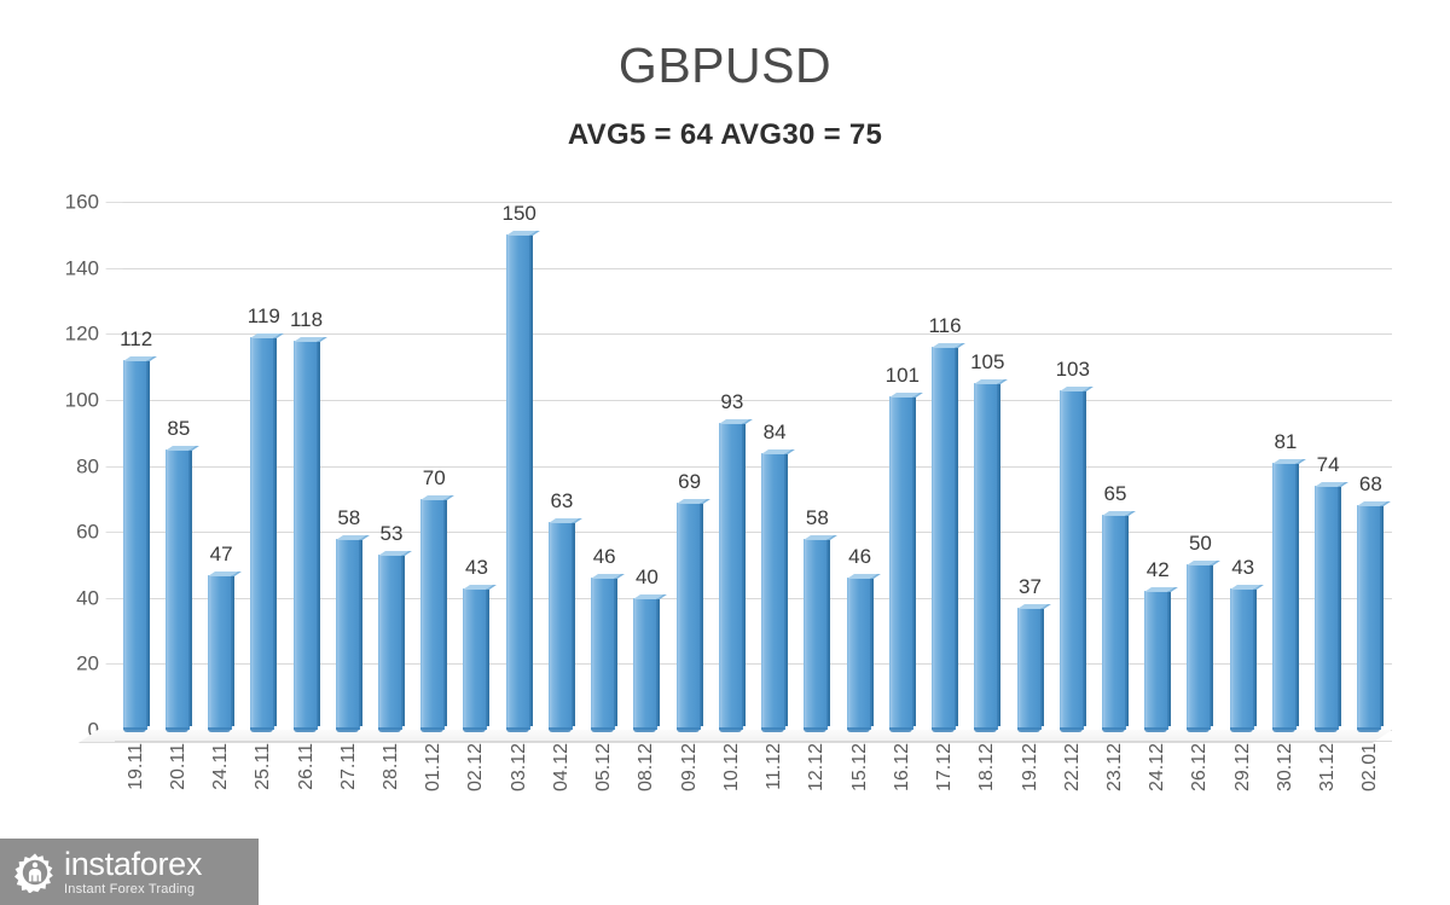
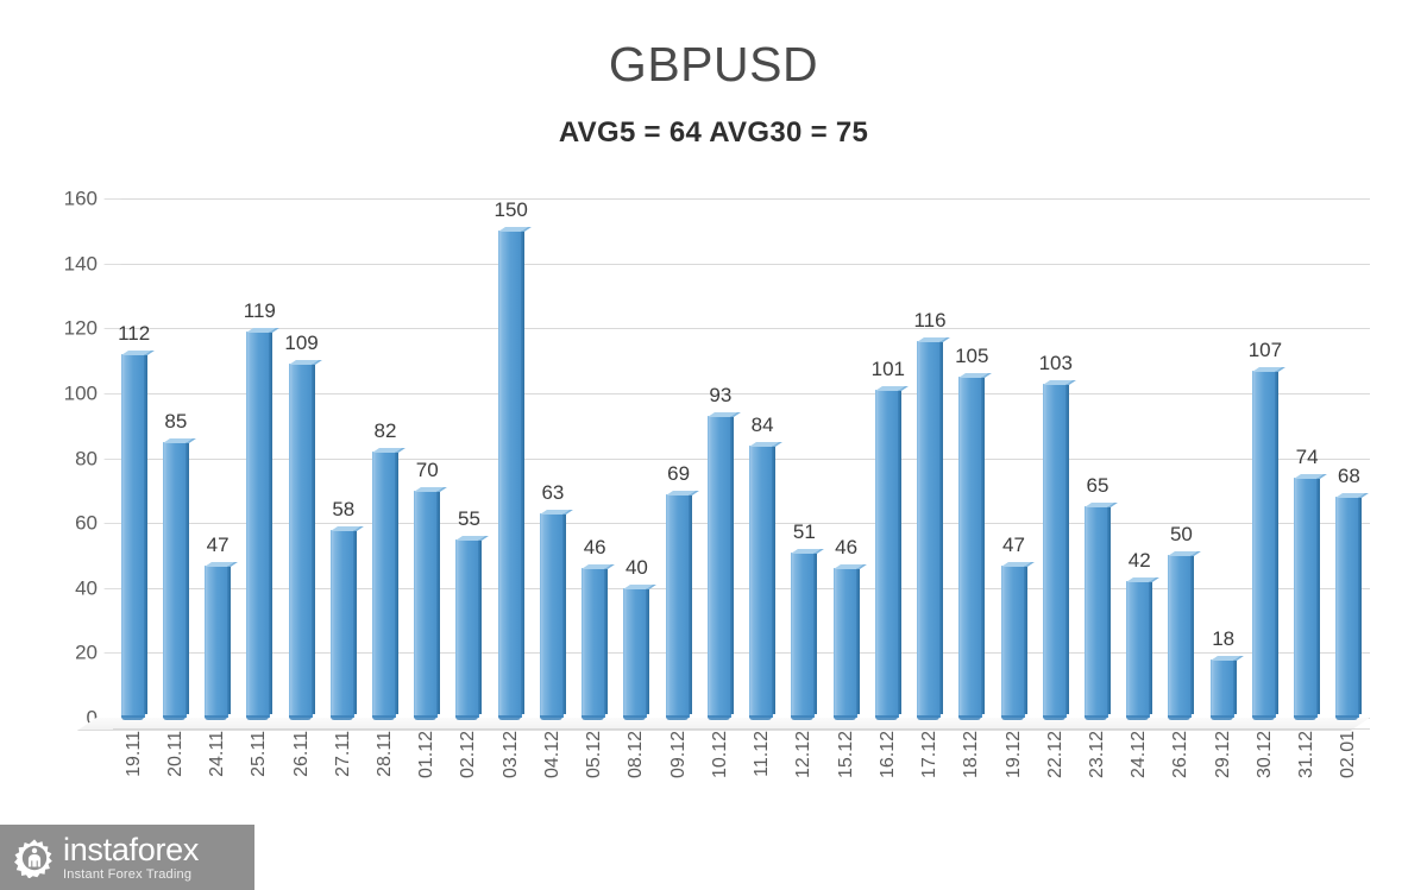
26.11: 118 -> 109
28.11: 53 -> 82
02.12: 43 -> 55
12.12: 58 -> 51
19.12: 37 -> 47
29.12: 43 -> 18
30.12: 81 -> 107
